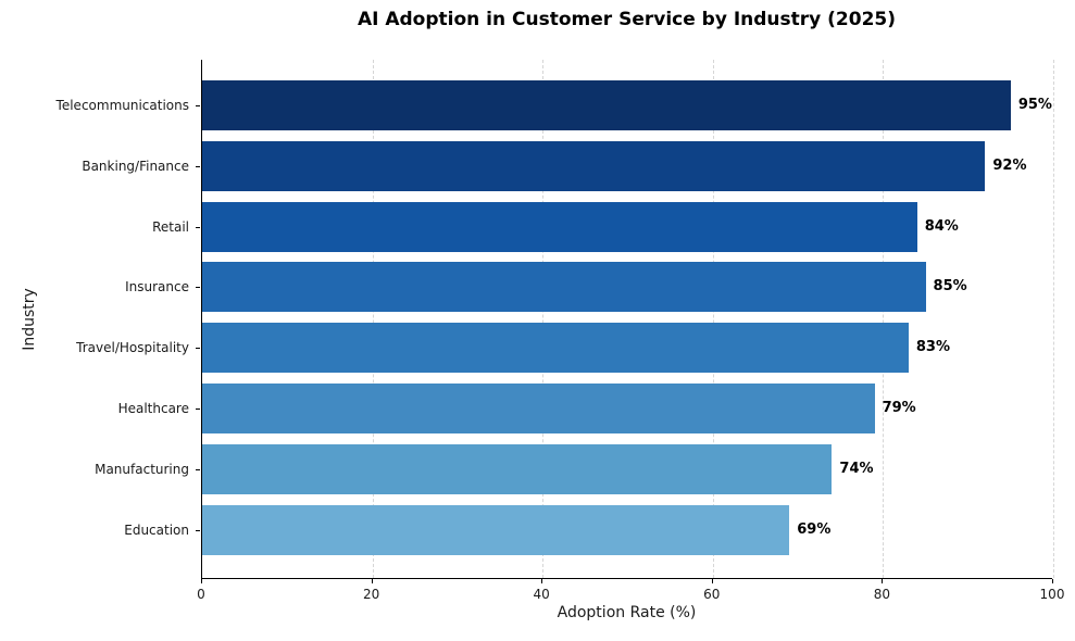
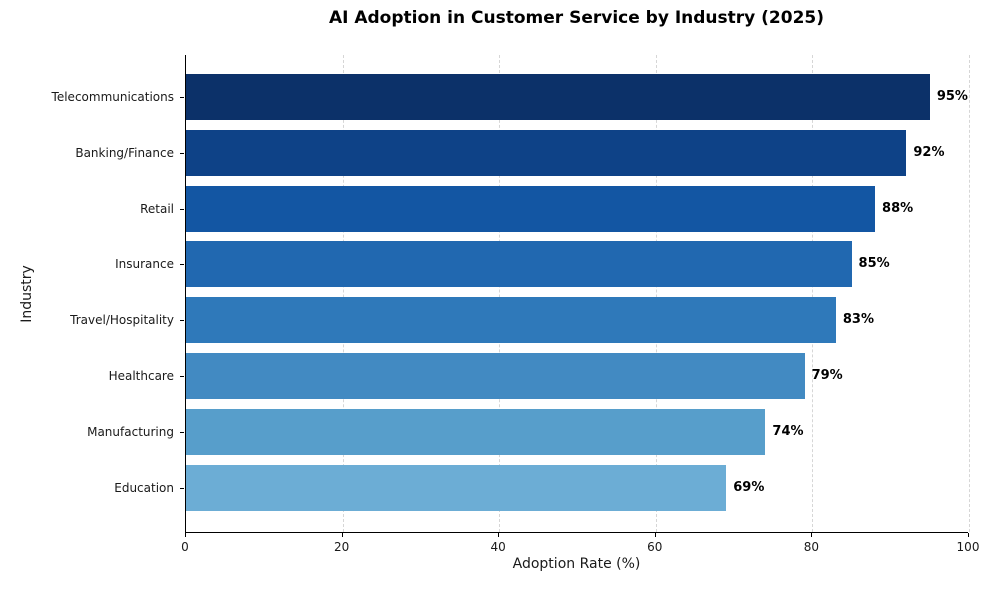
Retail: 84% -> 88%
